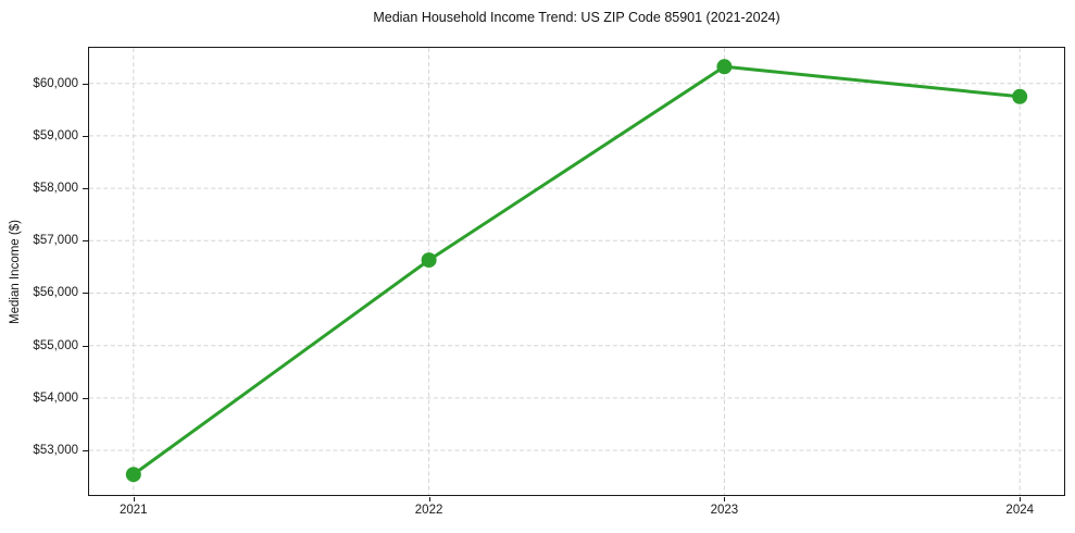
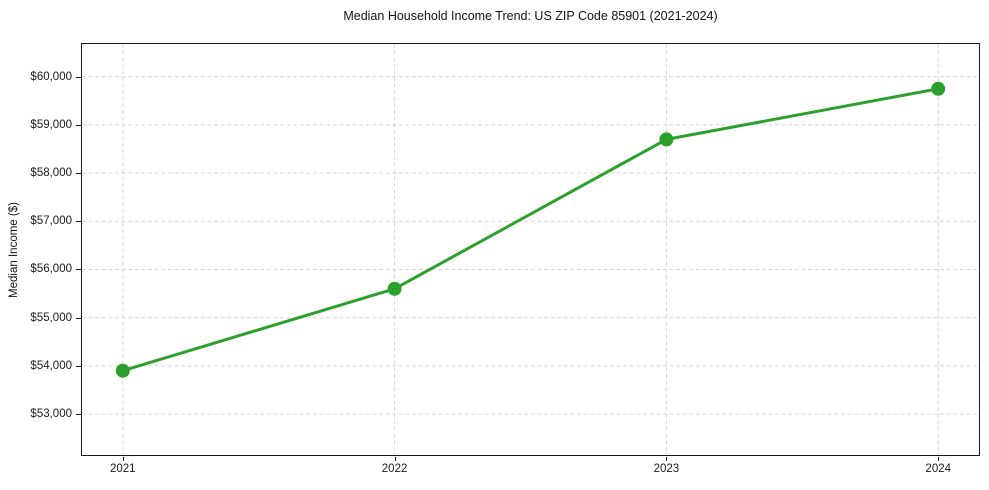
2021: $52500 -> $53900
2022: $56600 -> $55600
2023: $60300 -> $58700
